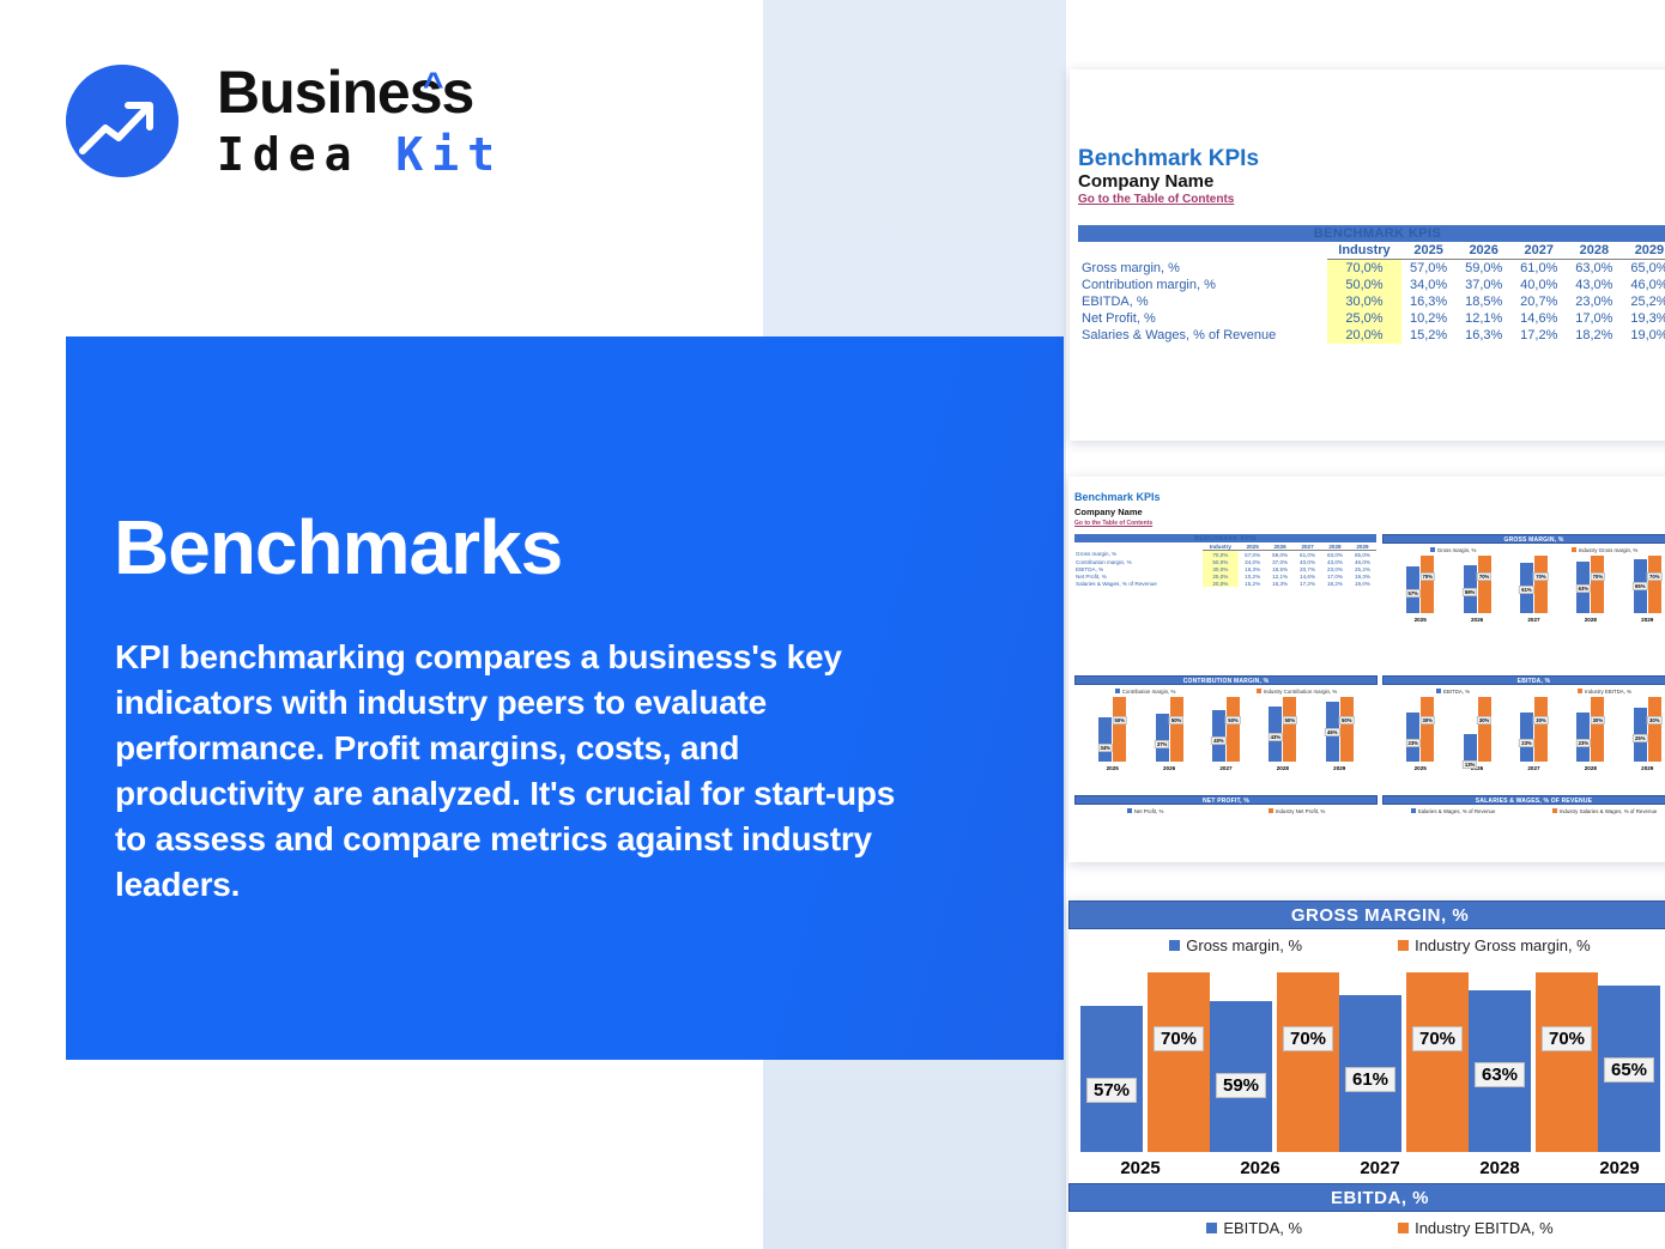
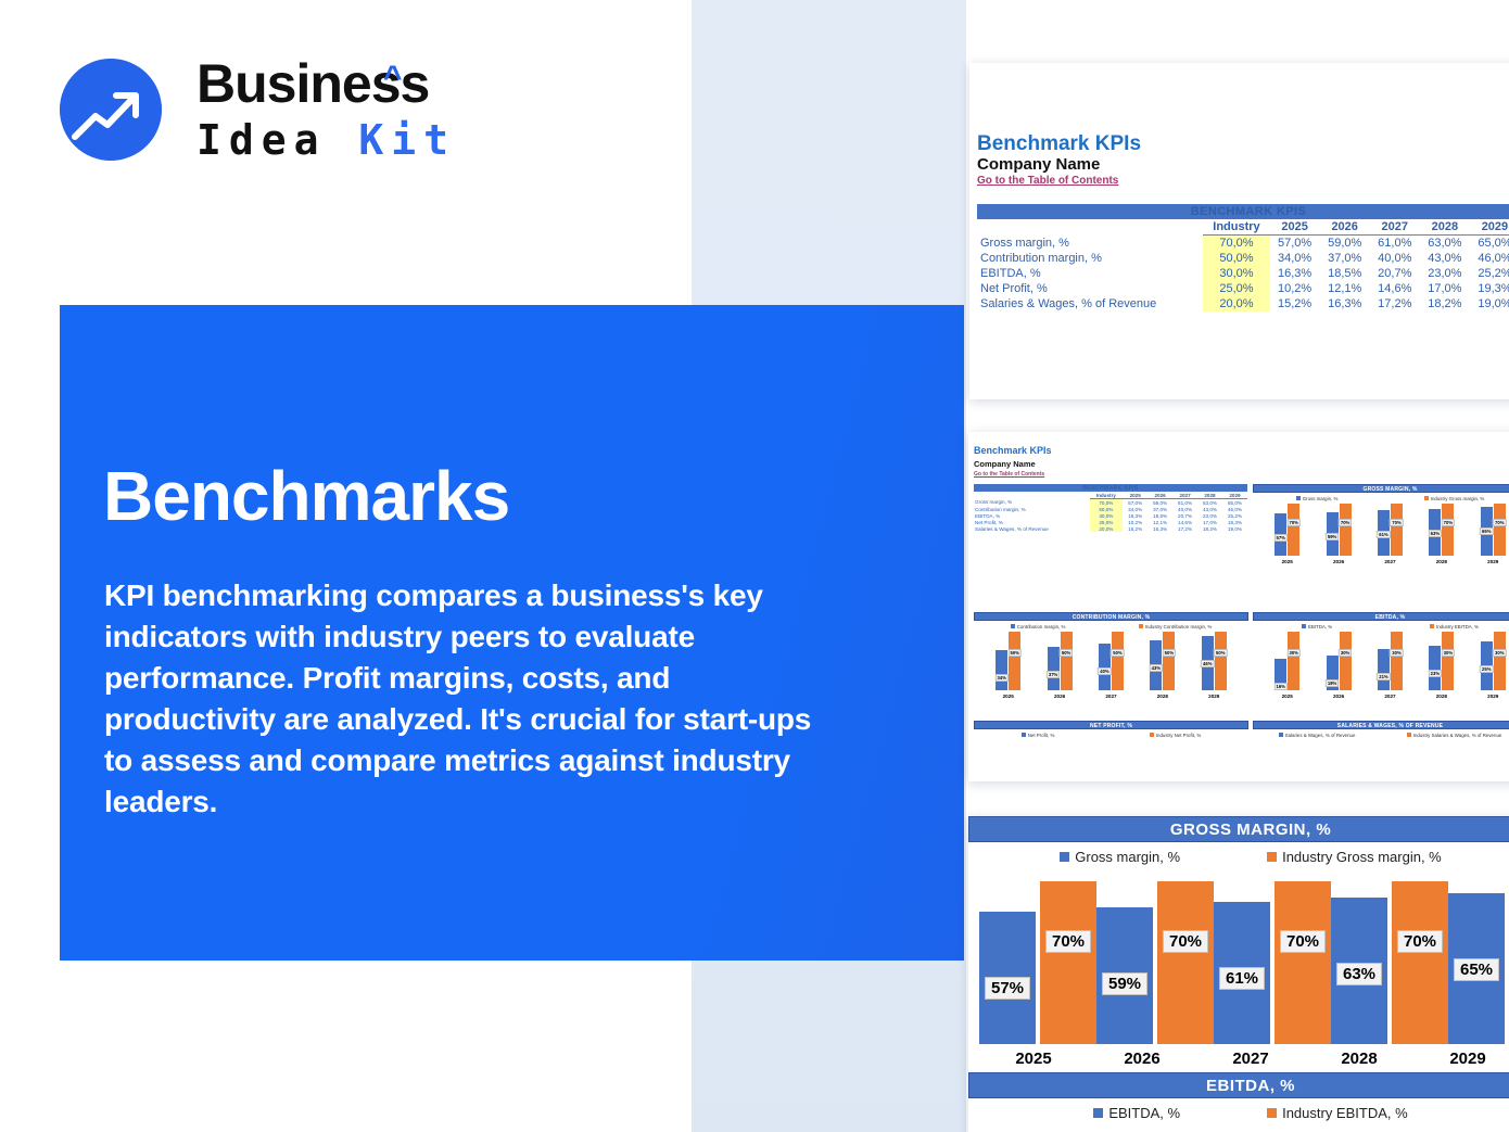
EBITDA, %/EBITDA, %/2025: 23% -> 16%
EBITDA, %/EBITDA, %/2026: 13% -> 18%
EBITDA, %/EBITDA, %/2027: 23% -> 21%
